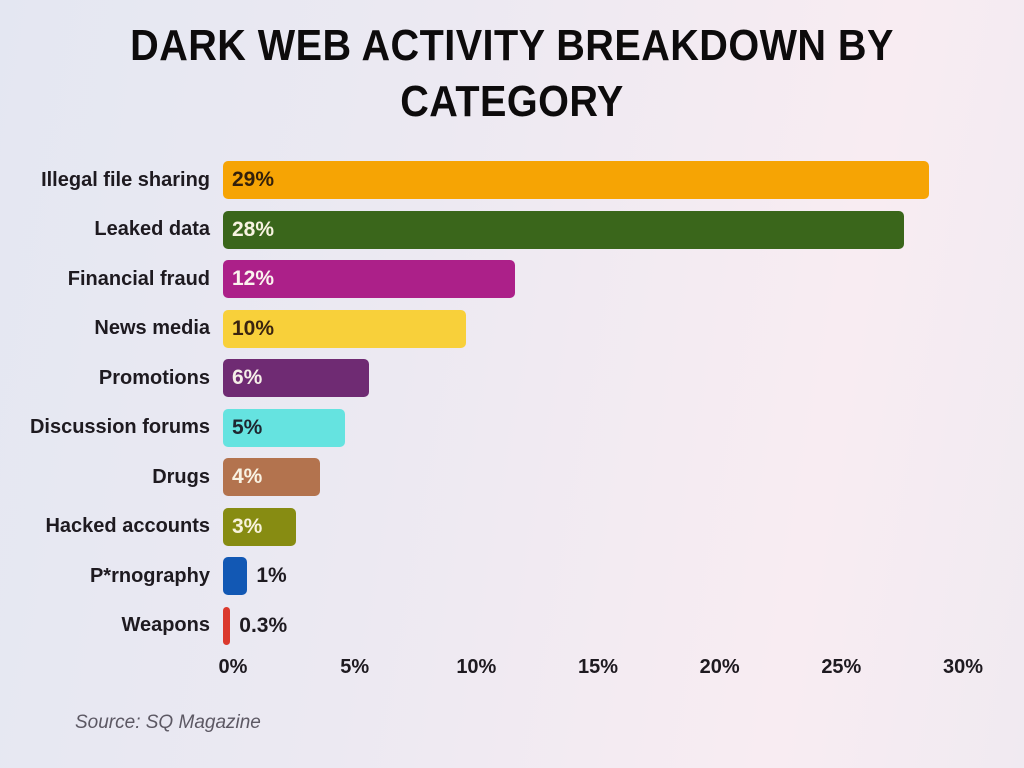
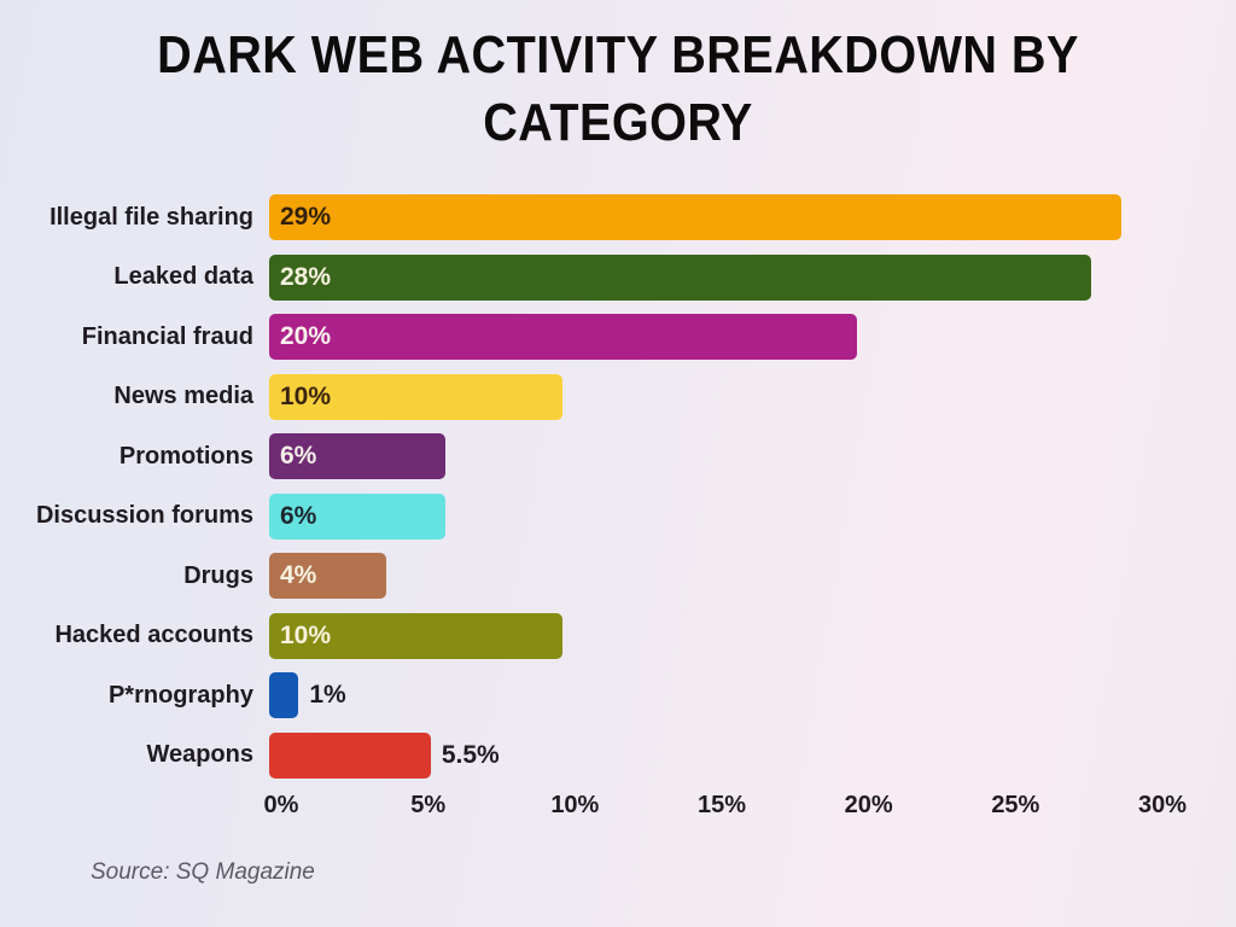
Financial fraud: 12% -> 20%
Discussion forums: 5% -> 6%
Hacked accounts: 3% -> 10%
Weapons: 0.3% -> 5.5%
